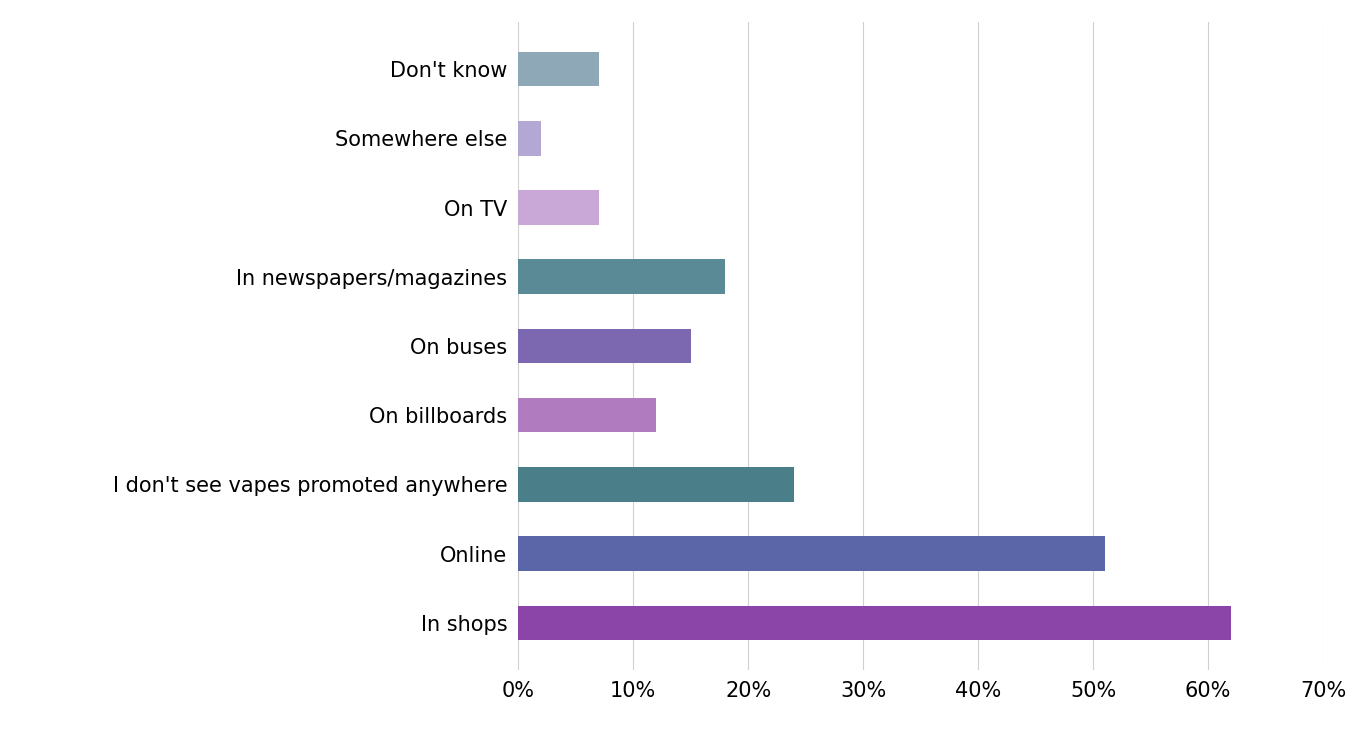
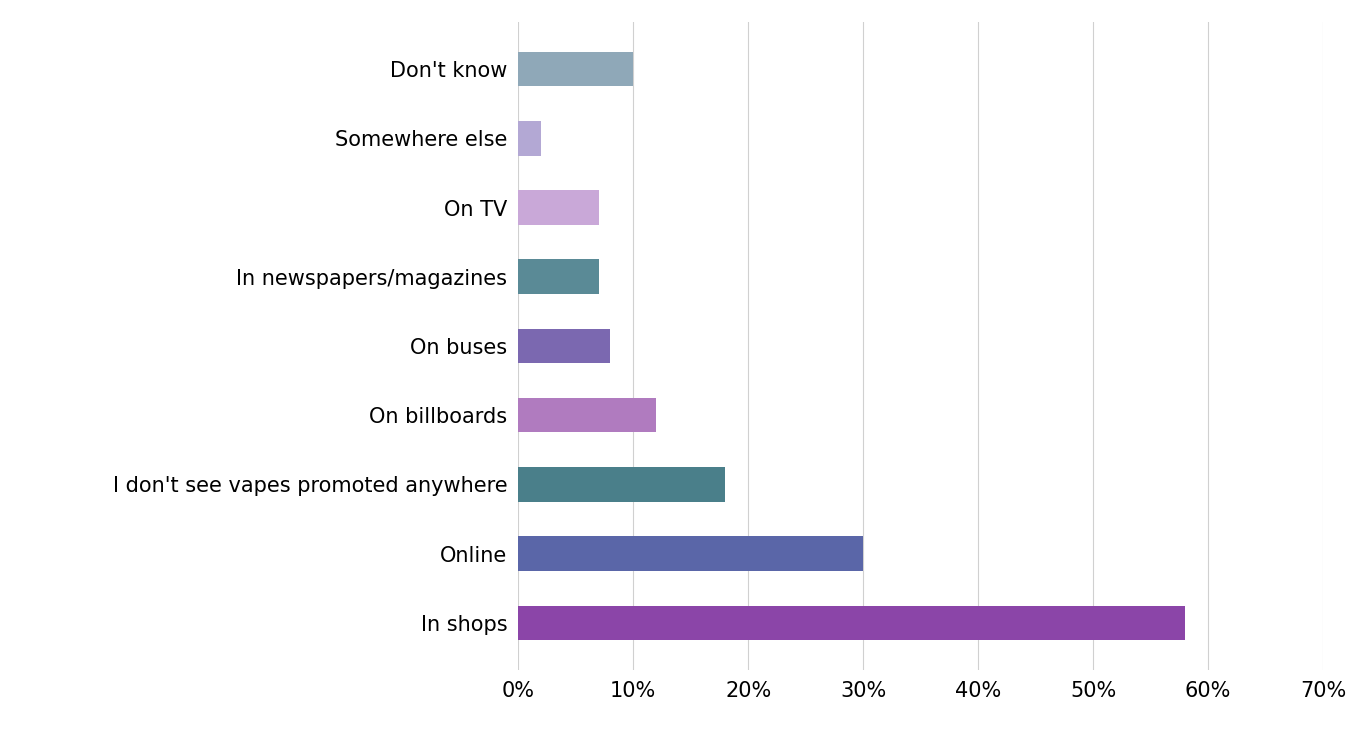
Don't know: 7% -> 10%
In newspapers/magazines: 18% -> 7%
On buses: 15% -> 8%
I don't see vapes promoted anywhere: 24% -> 18%
Online: 51% -> 30%
In shops: 62% -> 58%
